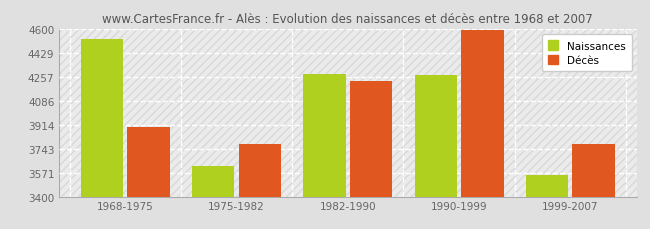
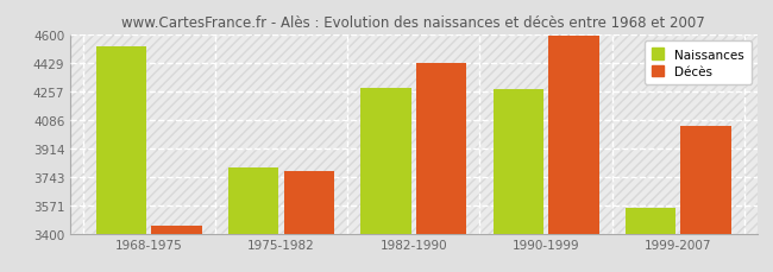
Décès/1968-1975: 3900 -> 3450
Naissances/1975-1982: 3620 -> 3800
Décès/1982-1990: 4230 -> 4430
Décès/1999-2007: 3780 -> 4050
